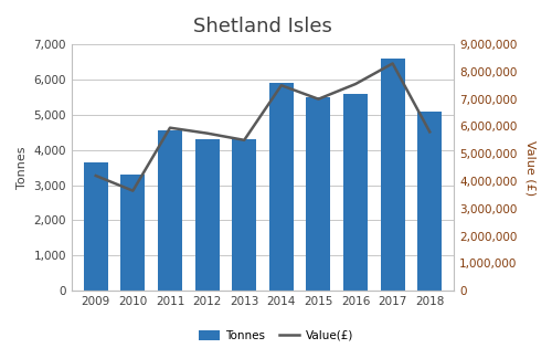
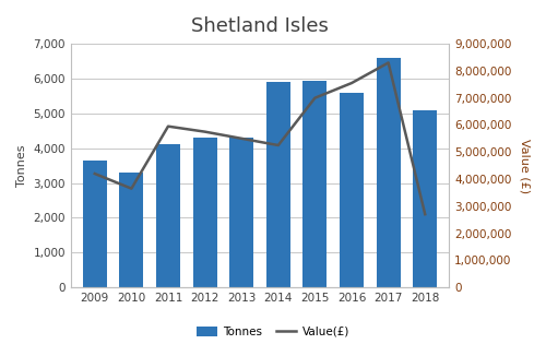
Tonnes/2011: 4,550 -> 4,100
Value(£)/2014: 7,500,000 -> 5,250,000
Tonnes/2015: 5,500 -> 5,950
Value(£)/2018: 5,800,000 -> 2,700,000
